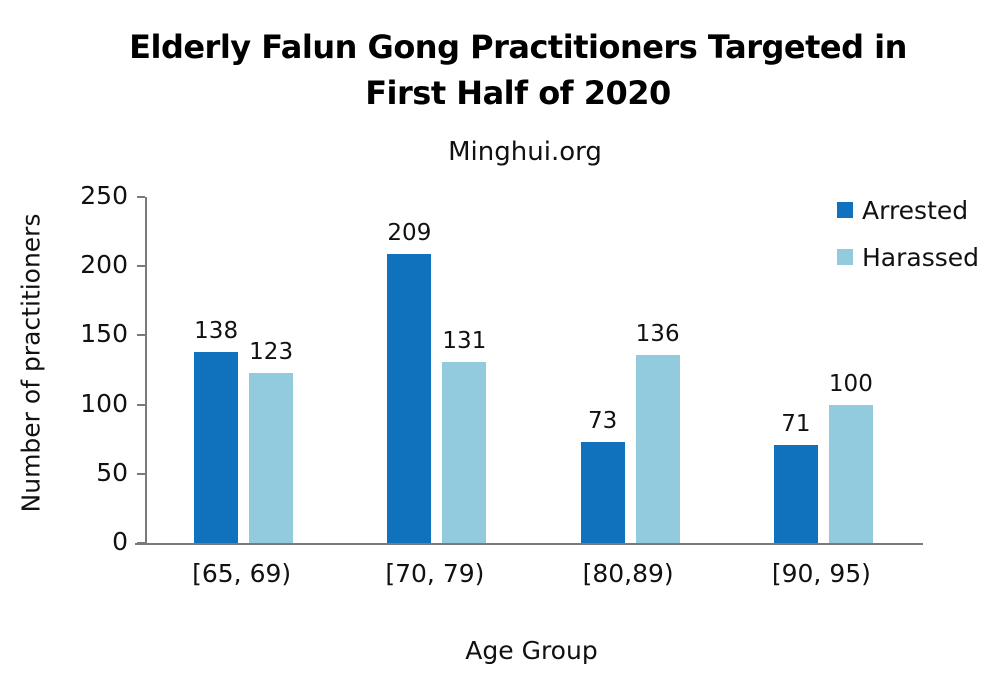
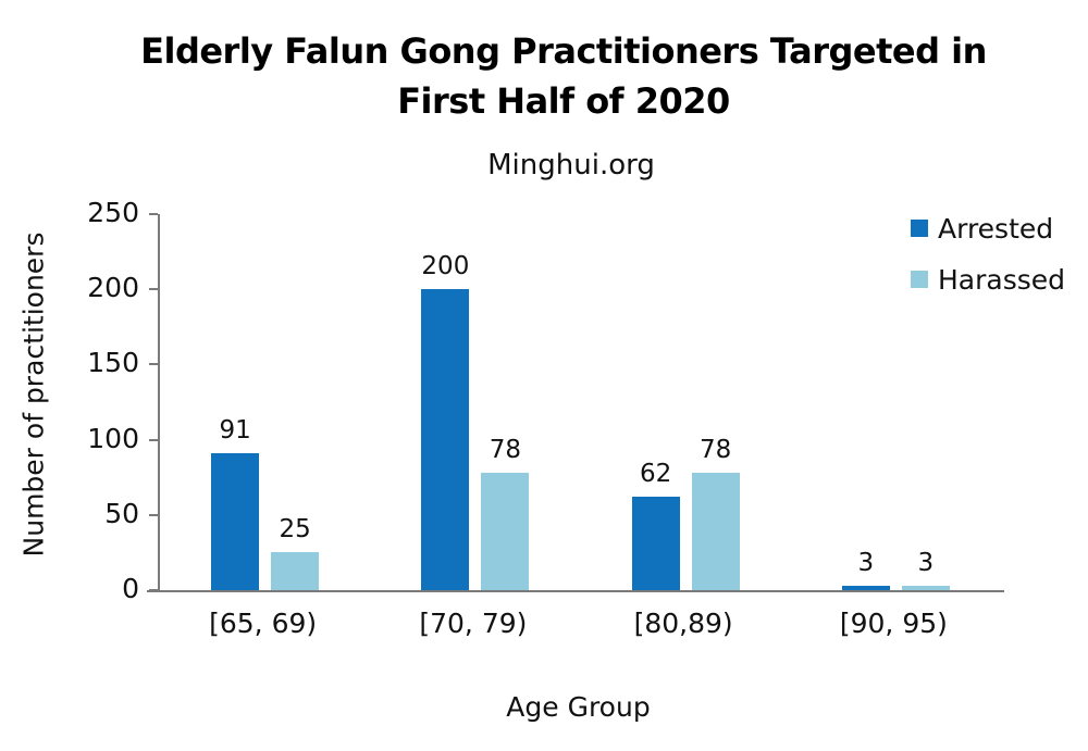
Arrested/[65, 69): 138 -> 91
Harassed/[65, 69): 123 -> 25
Arrested/[70, 79): 209 -> 200
Harassed/[70, 79): 131 -> 78
Arrested/[80,89): 73 -> 62
Harassed/[80,89): 136 -> 78
Arrested/[90, 95): 71 -> 3
Harassed/[90, 95): 100 -> 3
